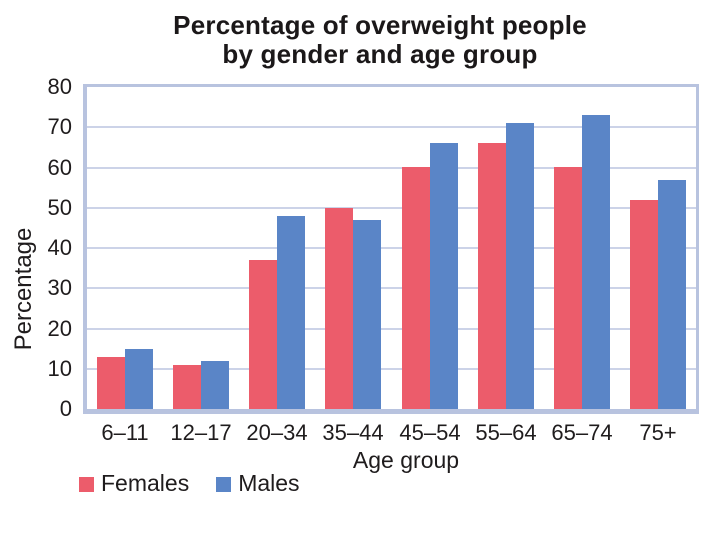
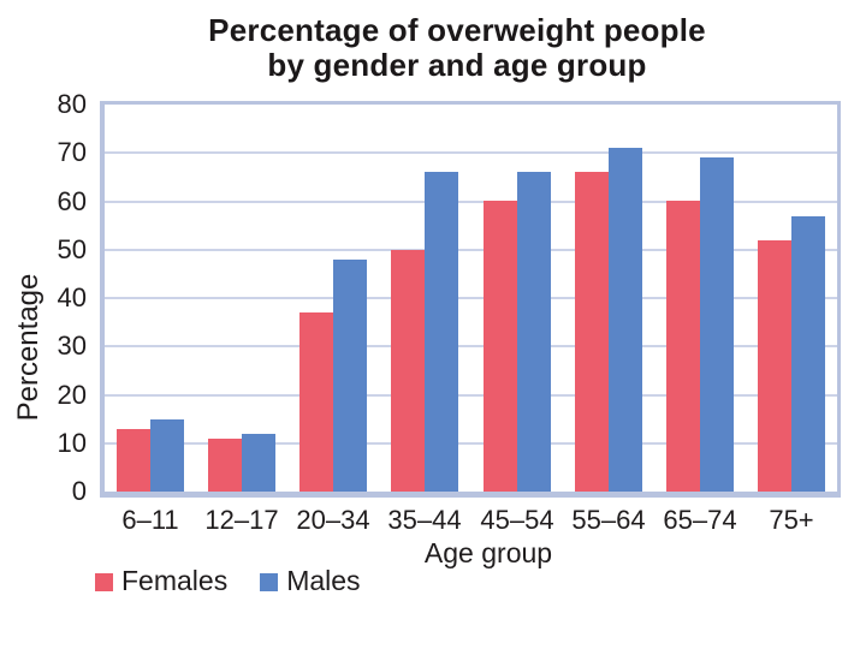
Males/35–44: 47 -> 66
Males/65–74: 73 -> 69
